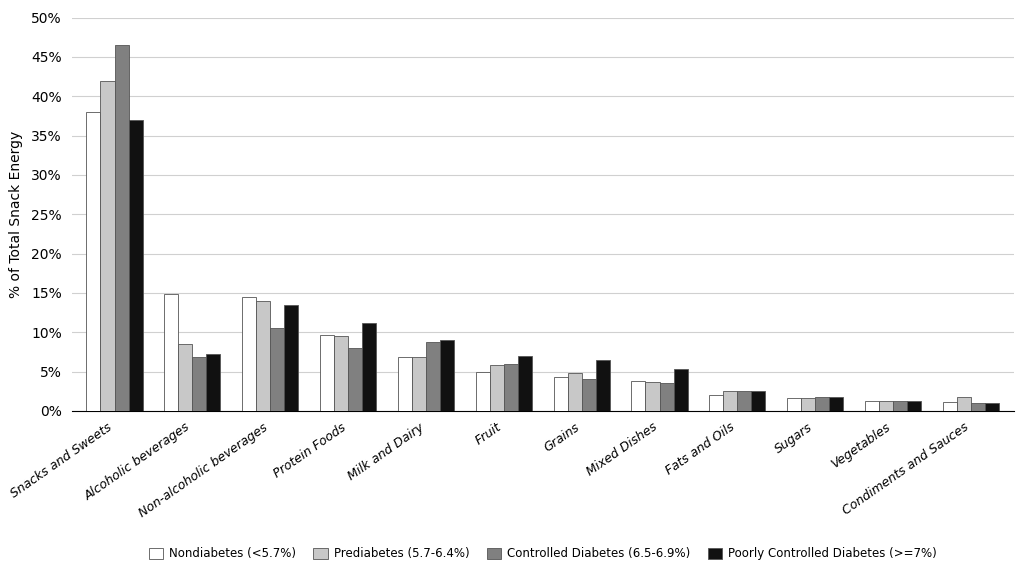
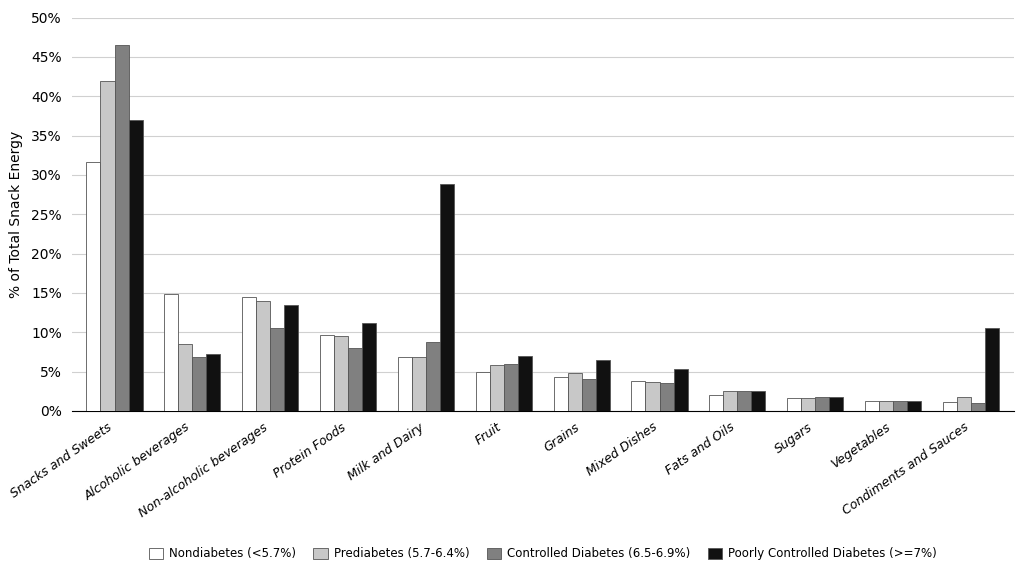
Nondiabetes (<5.7%)/Snacks and Sweets: 38.0% -> 31.6%
Poorly Controlled Diabetes (>=7%)/Milk and Dairy: 9.0% -> 28.8%
Poorly Controlled Diabetes (>=7%)/Condiments and Sauces: 1.0% -> 10.6%
